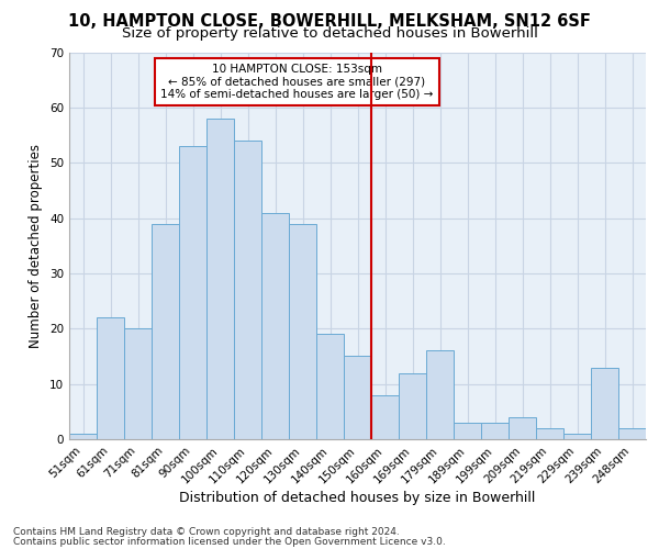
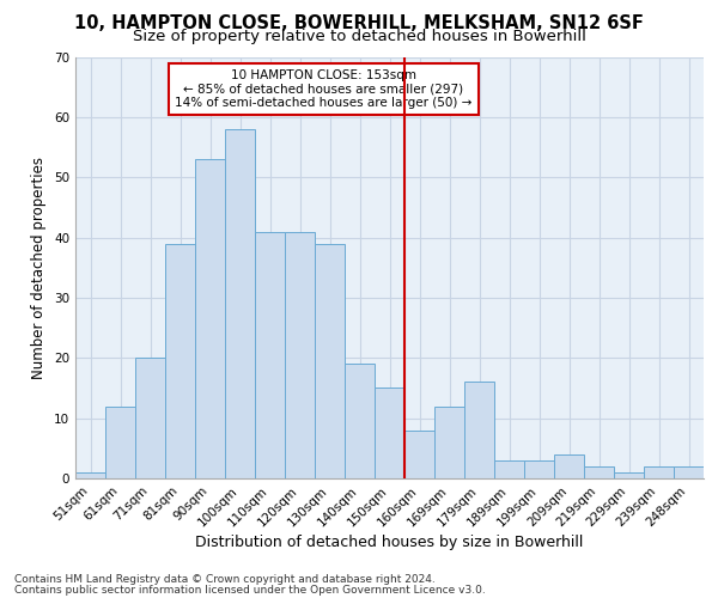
61sqm: 22 -> 12
110sqm: 54 -> 41
239sqm: 13 -> 2
